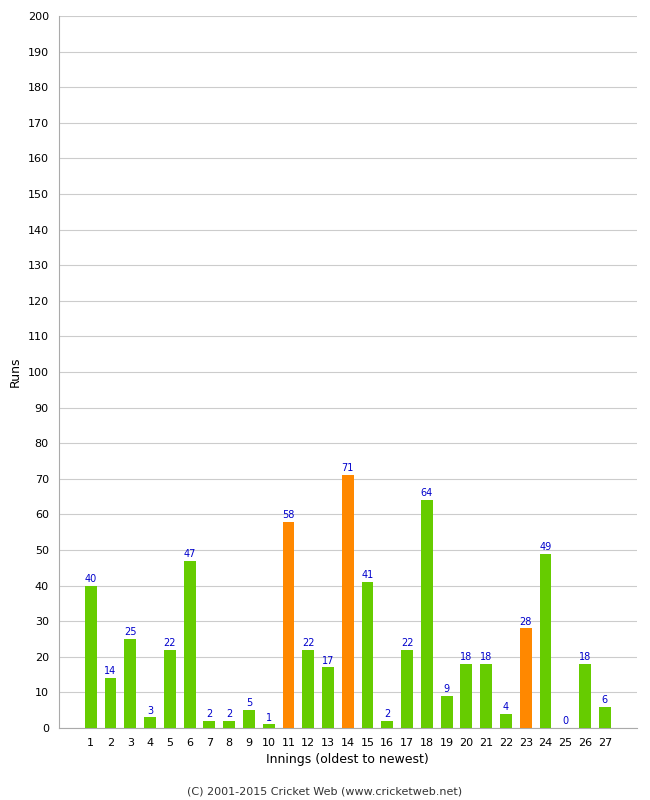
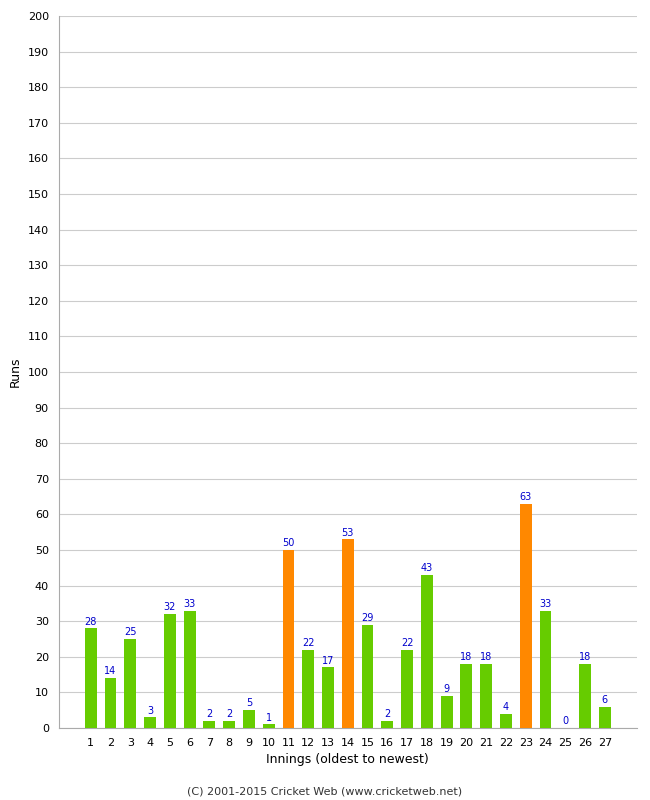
1: 40 -> 28
5: 22 -> 32
6: 47 -> 33
11: 58 -> 50
14: 71 -> 53
15: 41 -> 29
18: 64 -> 43
23: 28 -> 63
24: 49 -> 33
